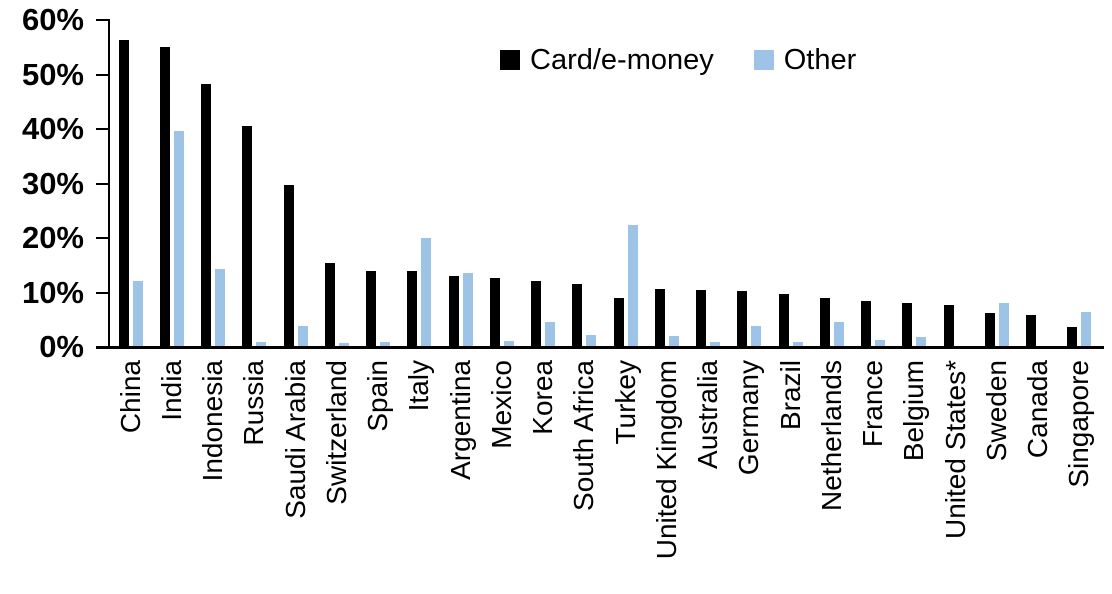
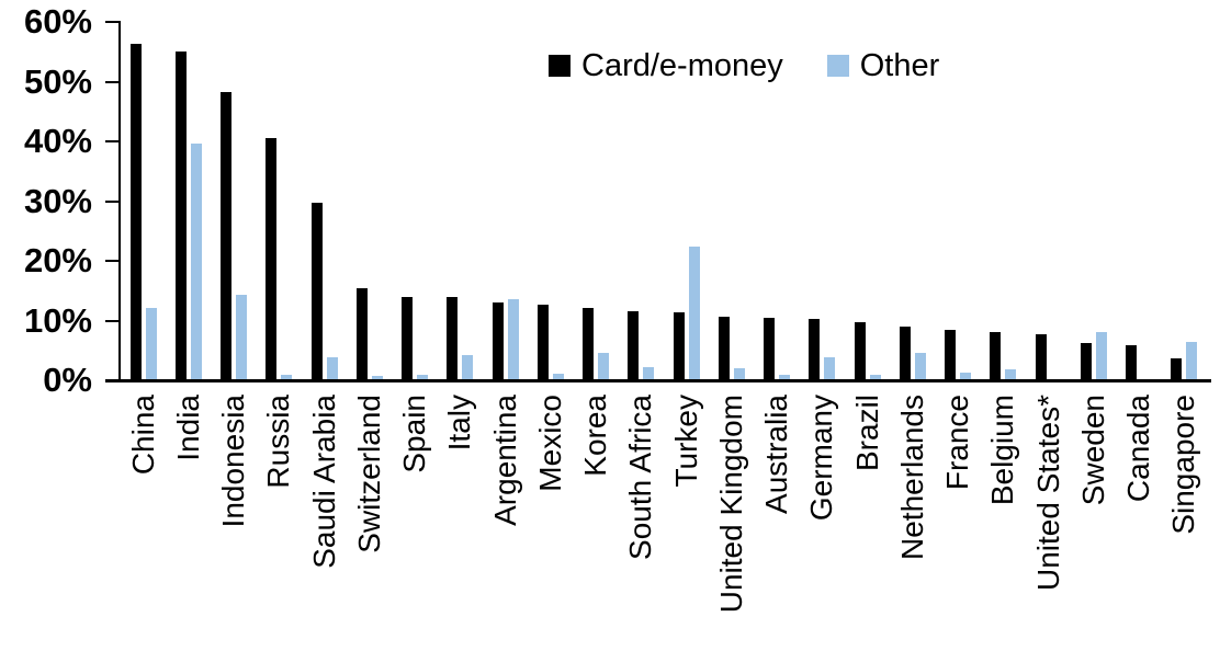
Other/Italy: 20% -> 4%
Card/e-money/Turkey: 9% -> 11%
